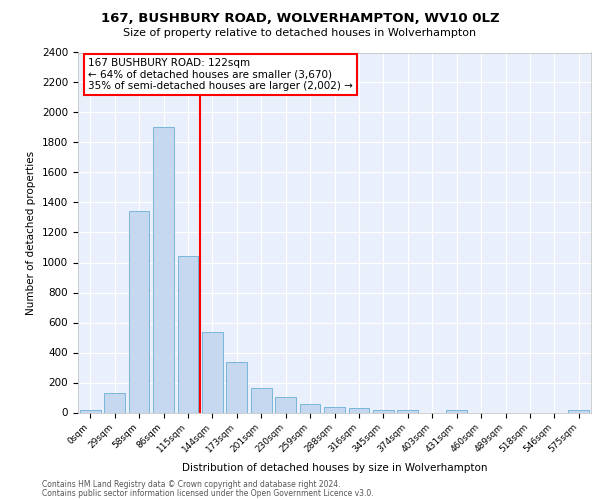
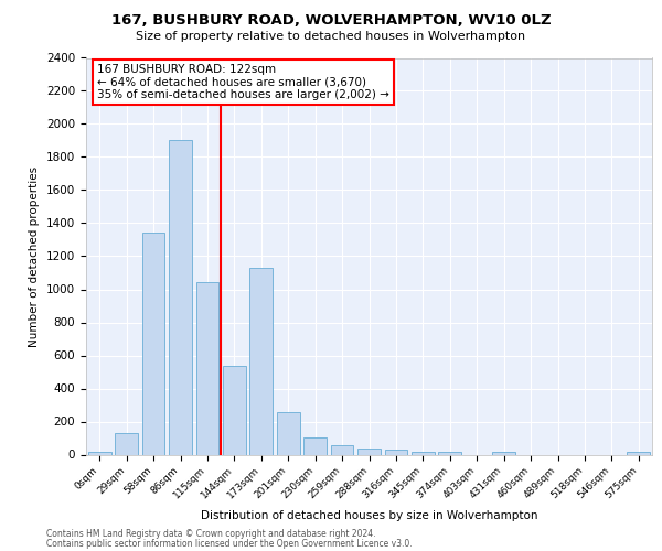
173sqm: 340 -> 1130
201sqm: 160 -> 260
